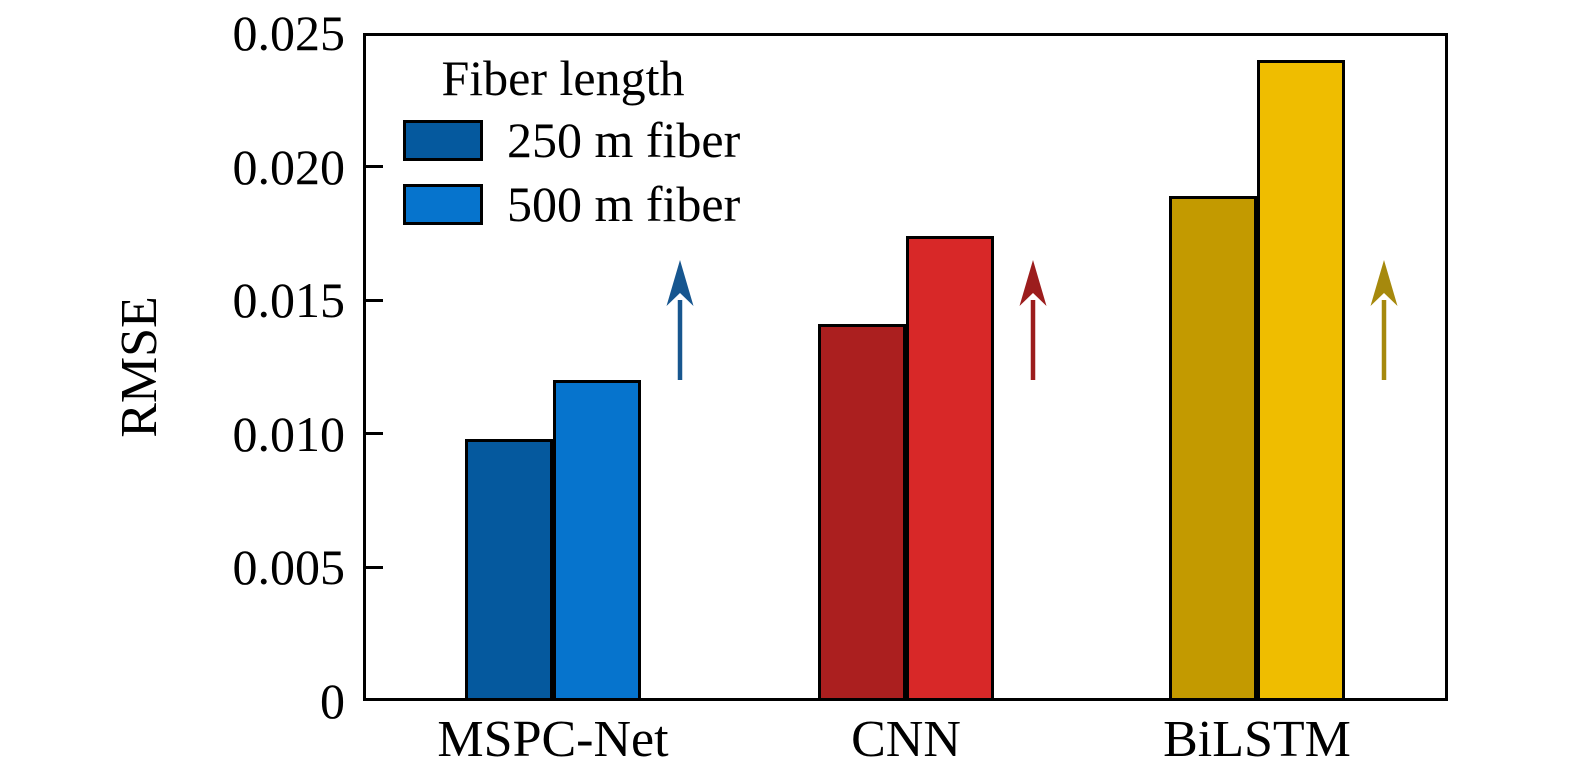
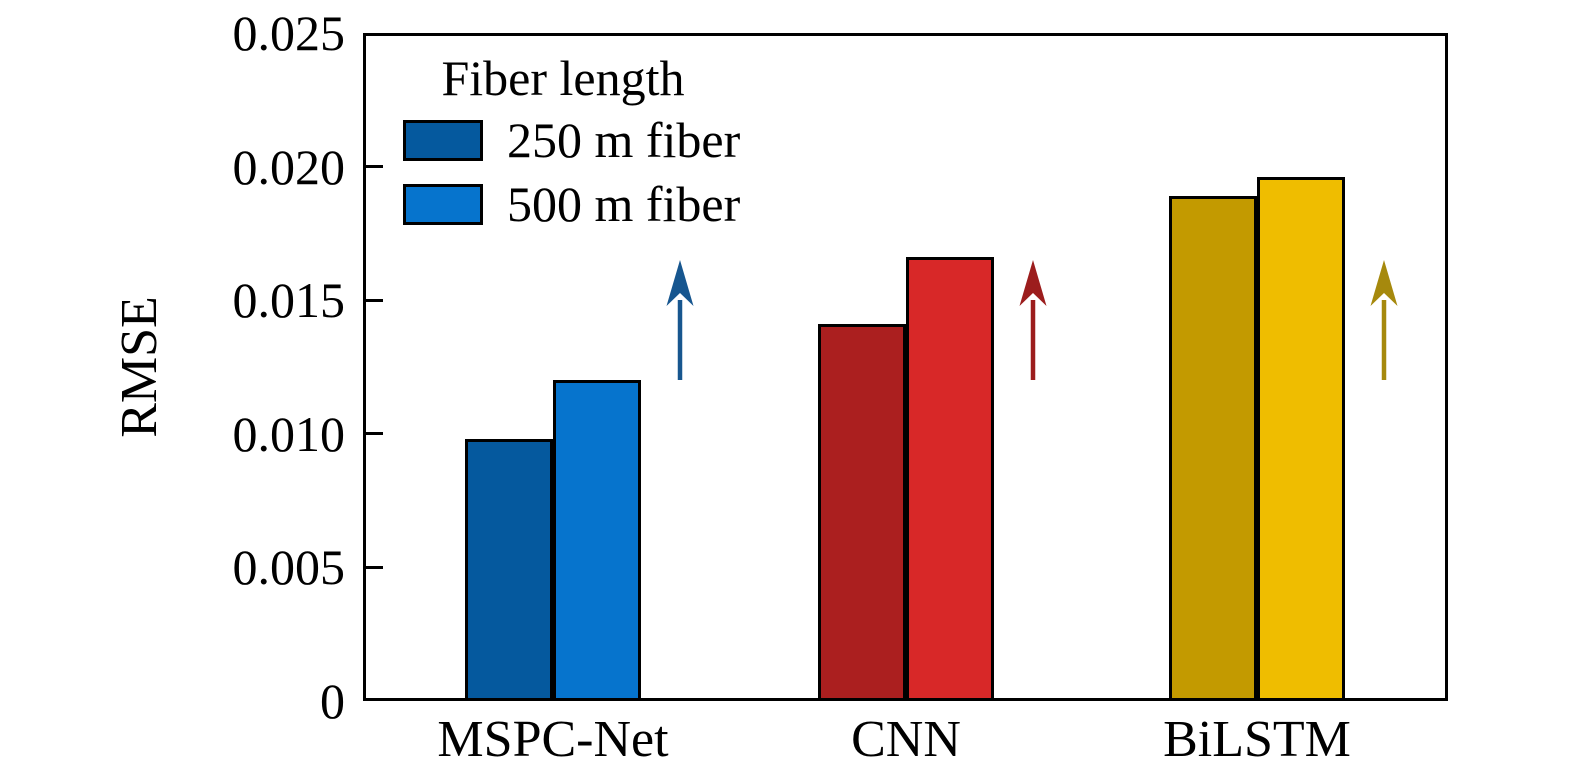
500 m fiber/CNN: 0.0174 -> 0.0166
500 m fiber/BiLSTM: 0.0240 -> 0.0196
